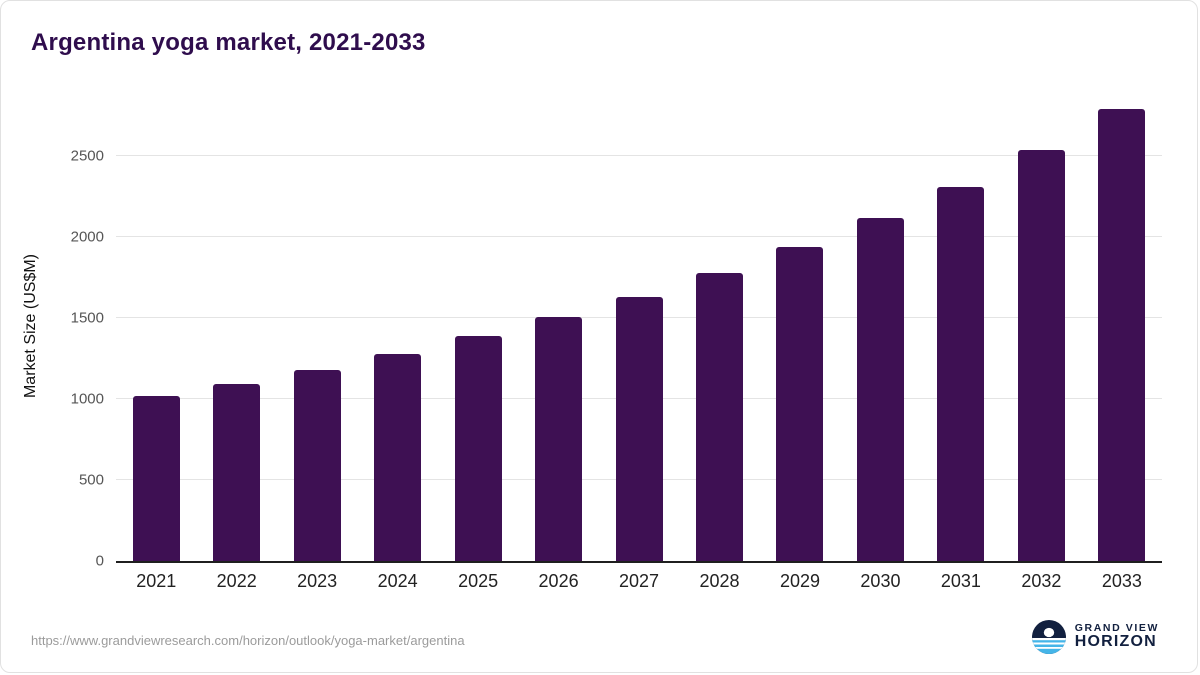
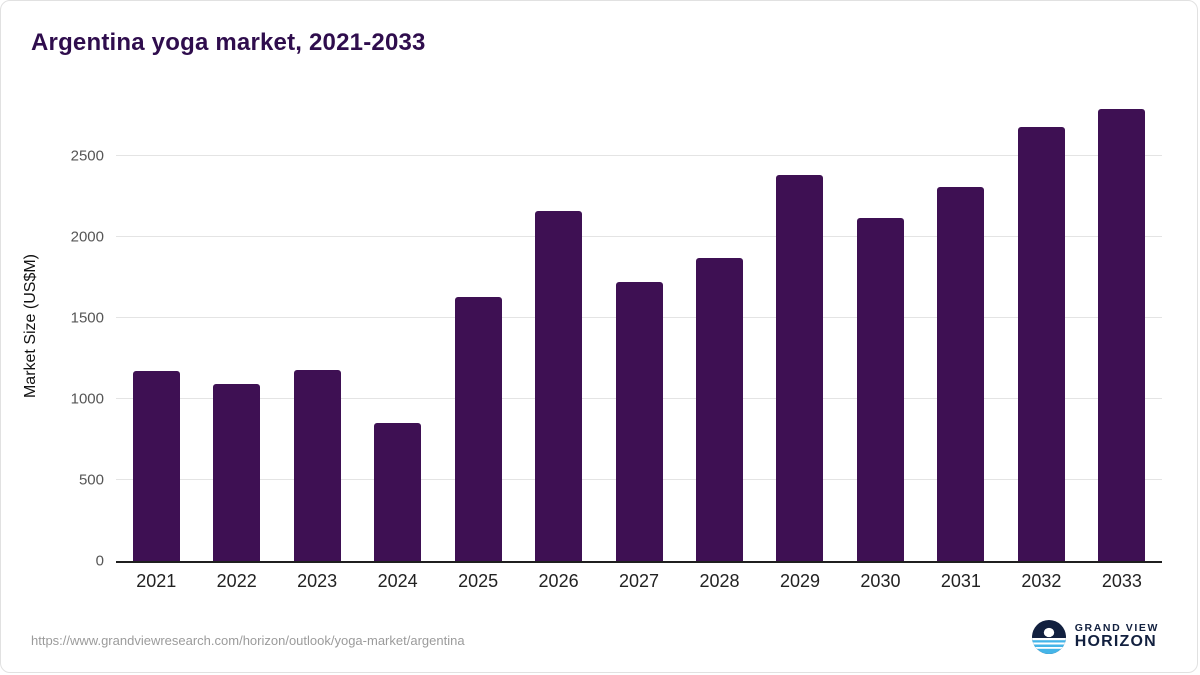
2021: 1020 -> 1170
2024: 1280 -> 850
2025: 1390 -> 1630
2026: 1500 -> 2160
2027: 1630 -> 1720
2028: 1780 -> 1870
2029: 1940 -> 2380
2032: 2540 -> 2680
